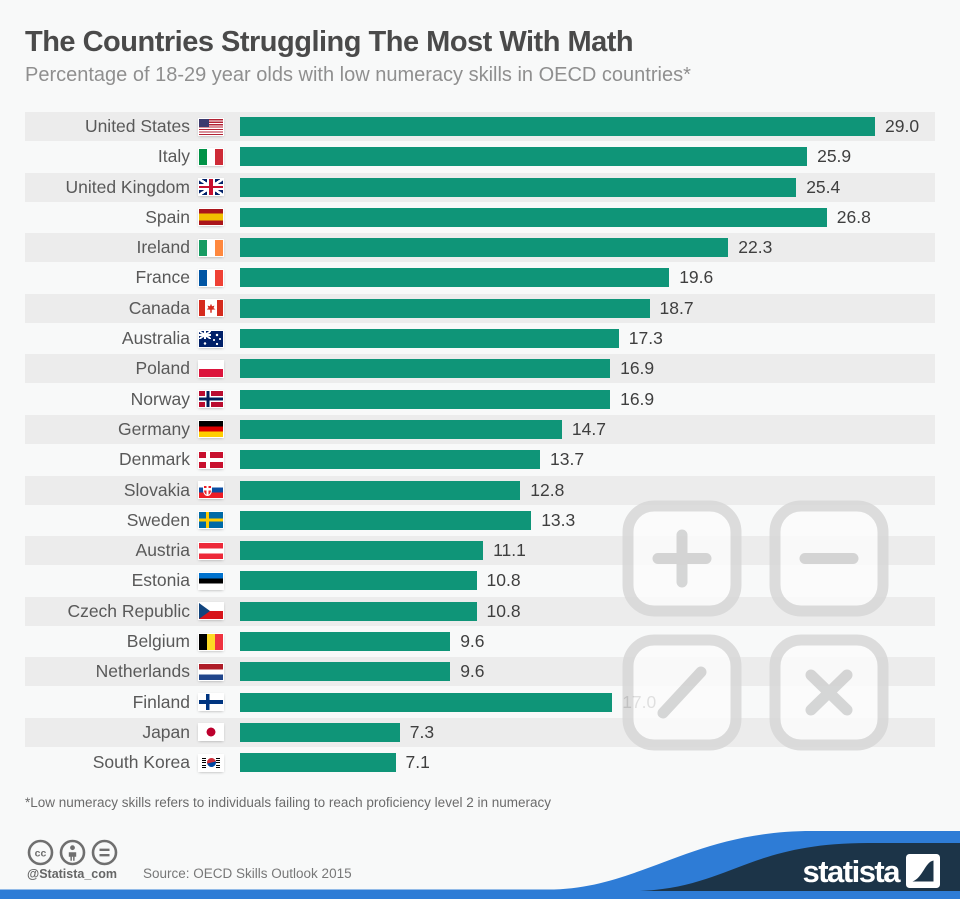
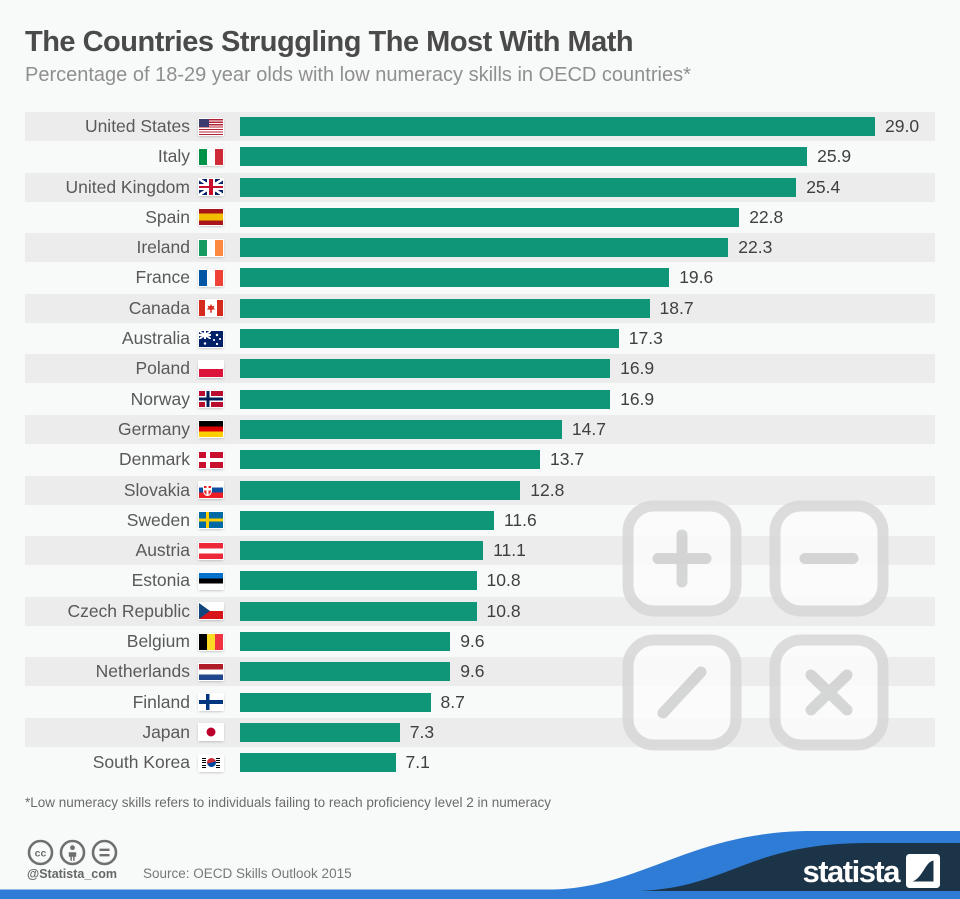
Spain: 26.8 -> 22.8
Sweden: 13.3 -> 11.6
Finland: 17.0 -> 8.7
